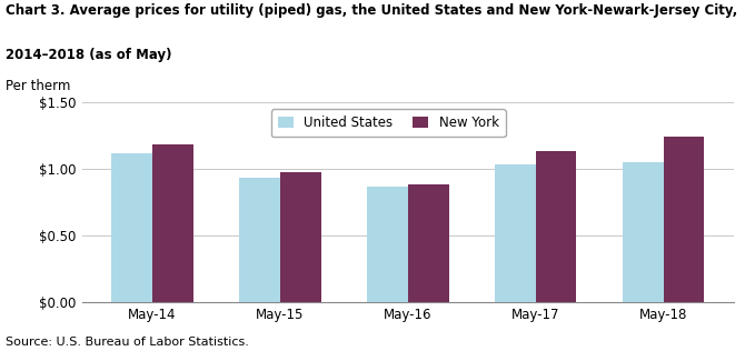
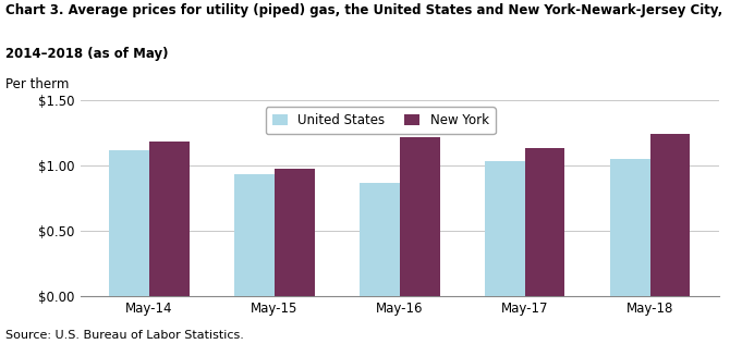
New York/May-16: $0.88 -> $1.21
